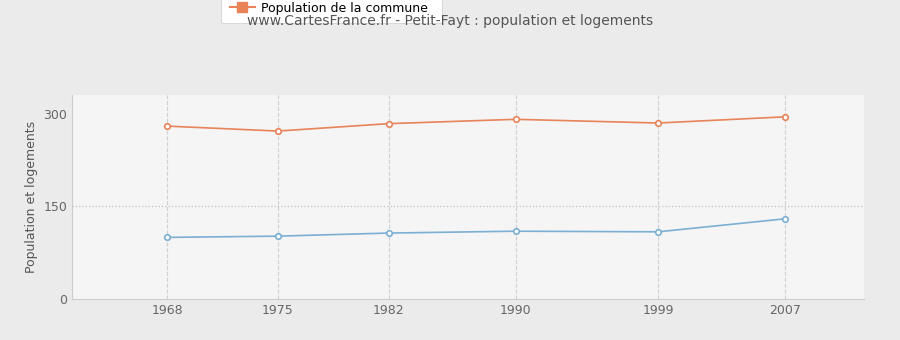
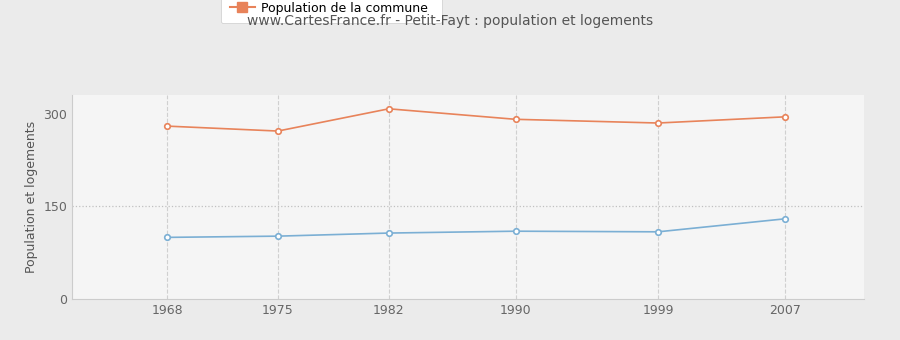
Population de la commune/1982: 284 -> 308
